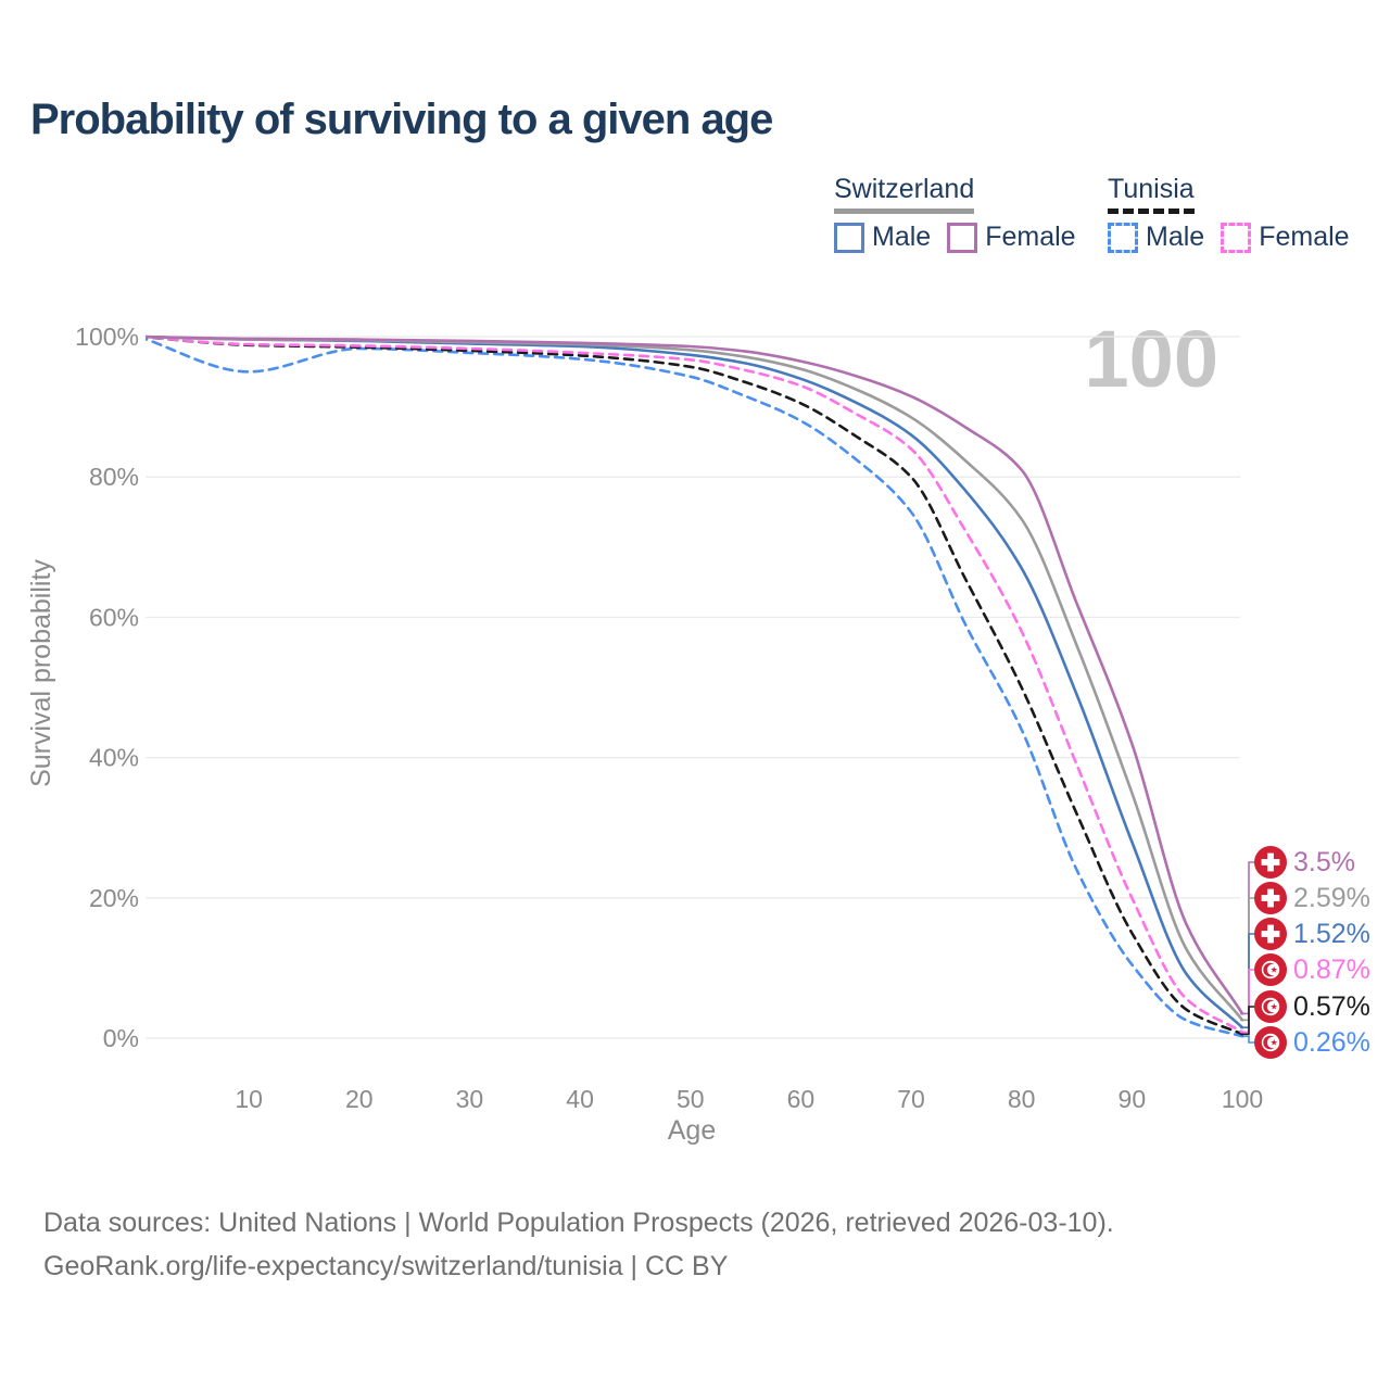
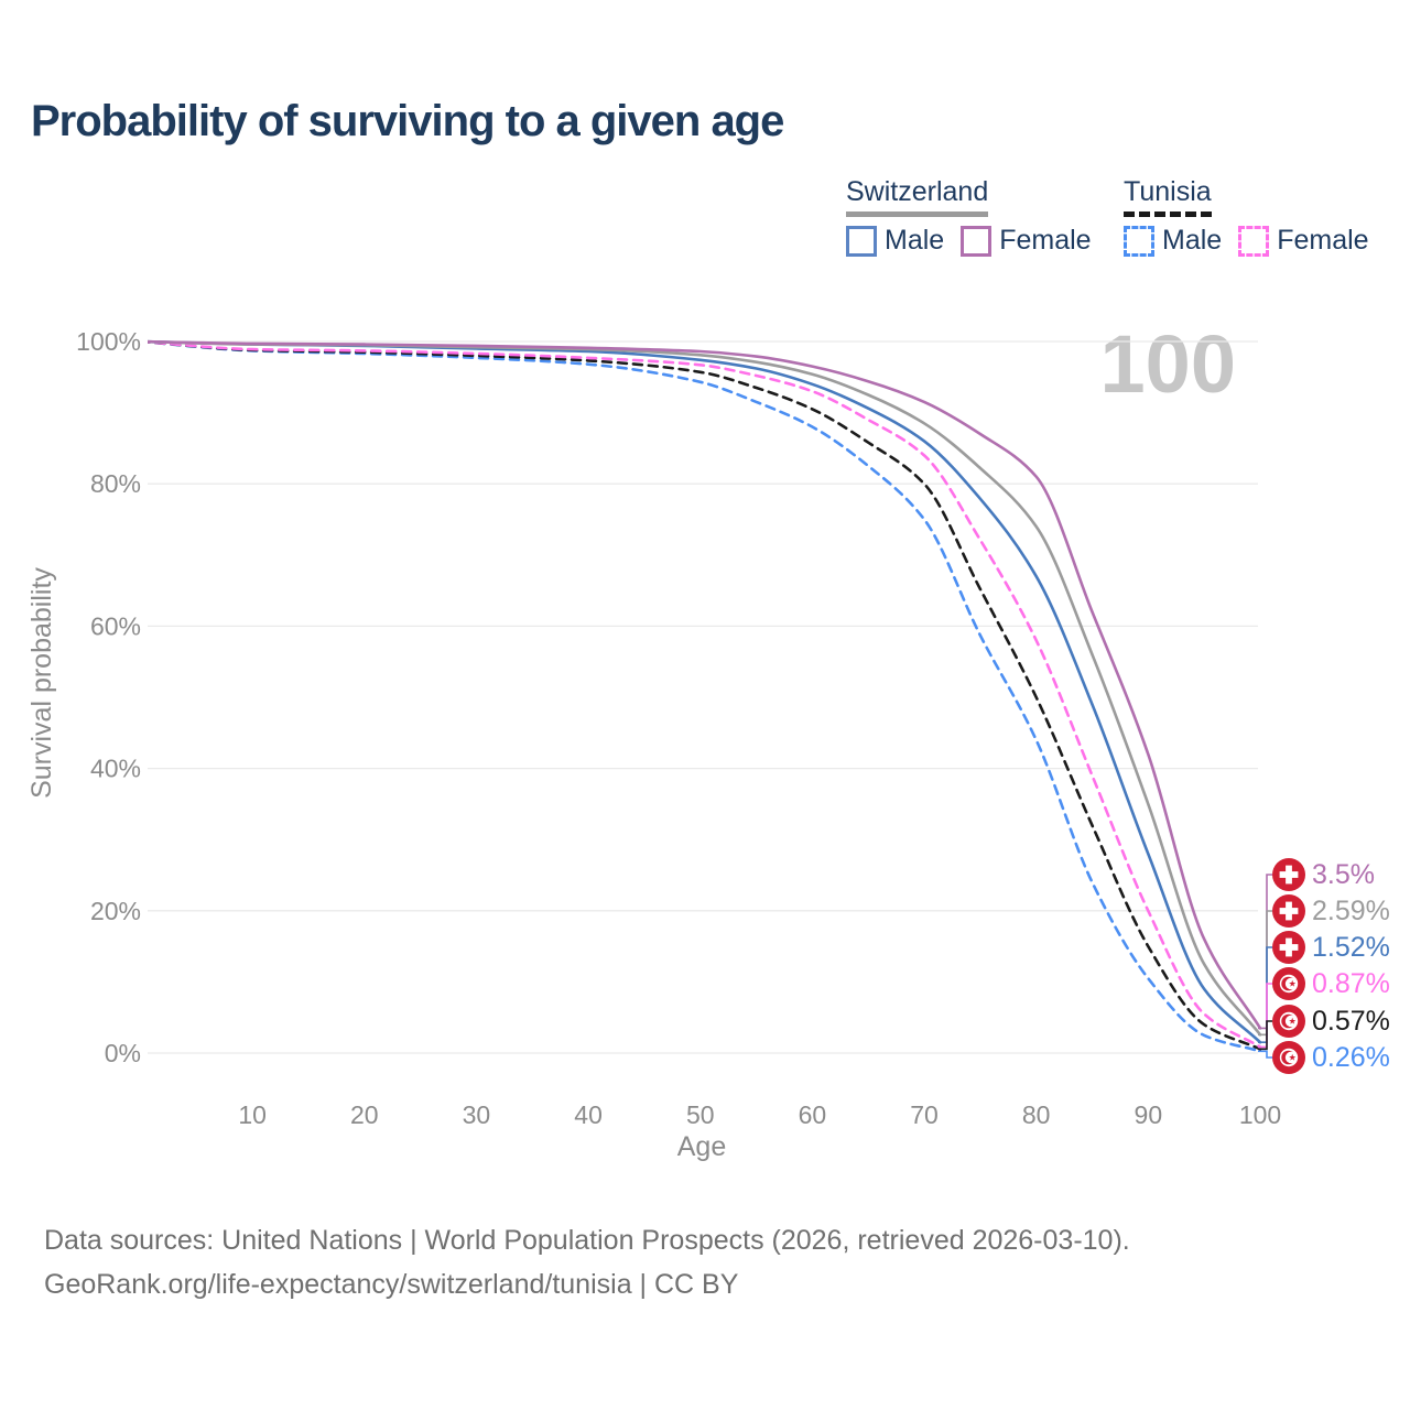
Tunisia Male/10: 95% -> 99%
